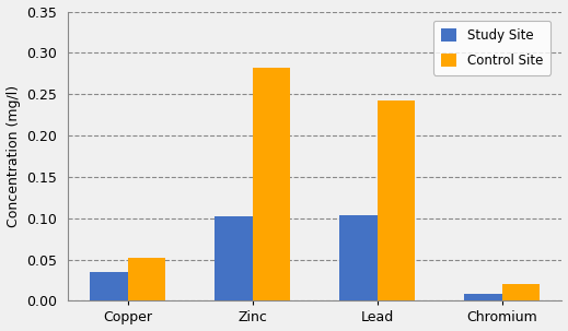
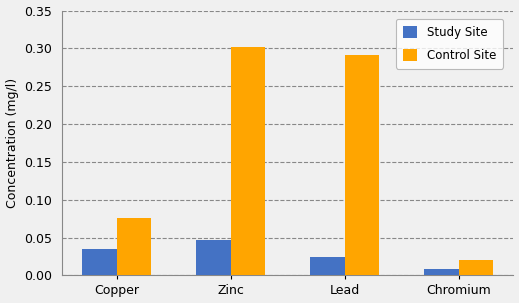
Control Site/Copper: 0.052 -> 0.076
Study Site/Zinc: 0.102 -> 0.047
Control Site/Zinc: 0.282 -> 0.302
Study Site/Lead: 0.104 -> 0.024
Control Site/Lead: 0.242 -> 0.291
